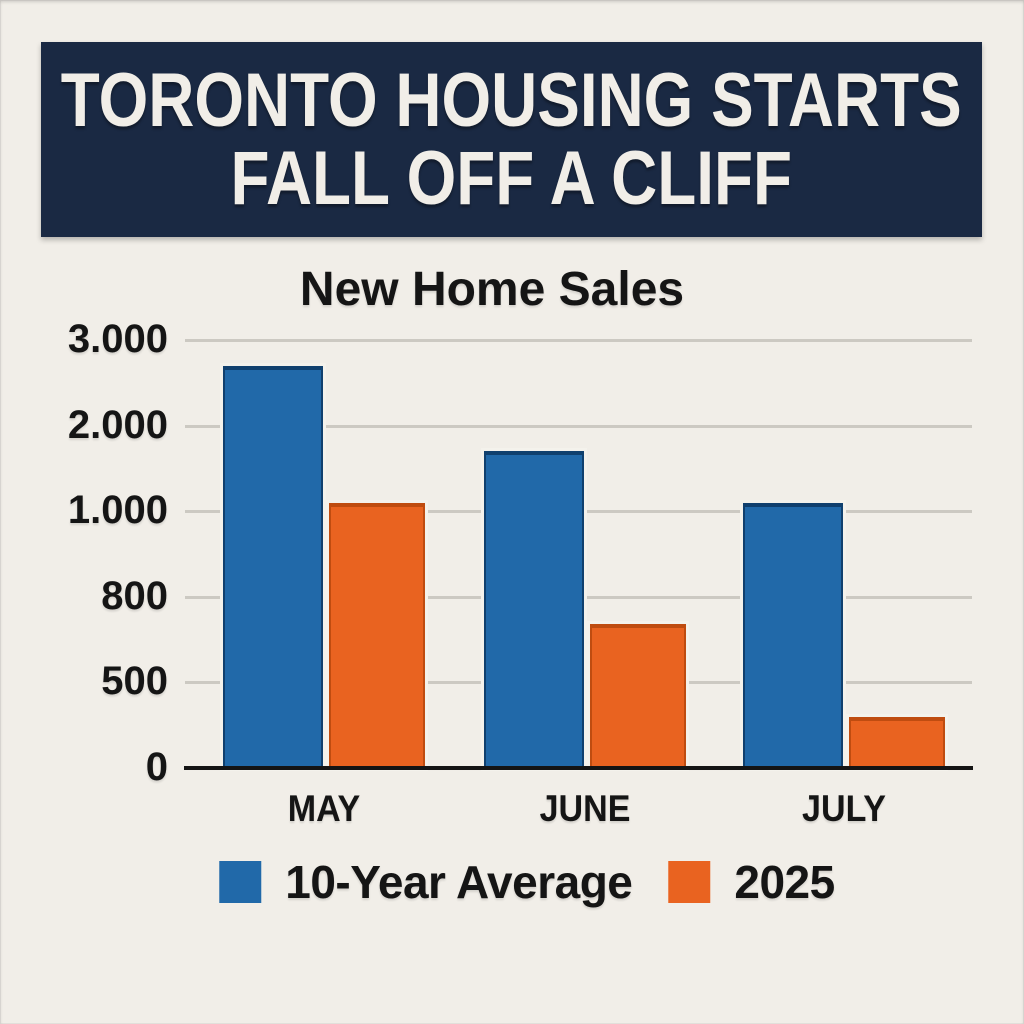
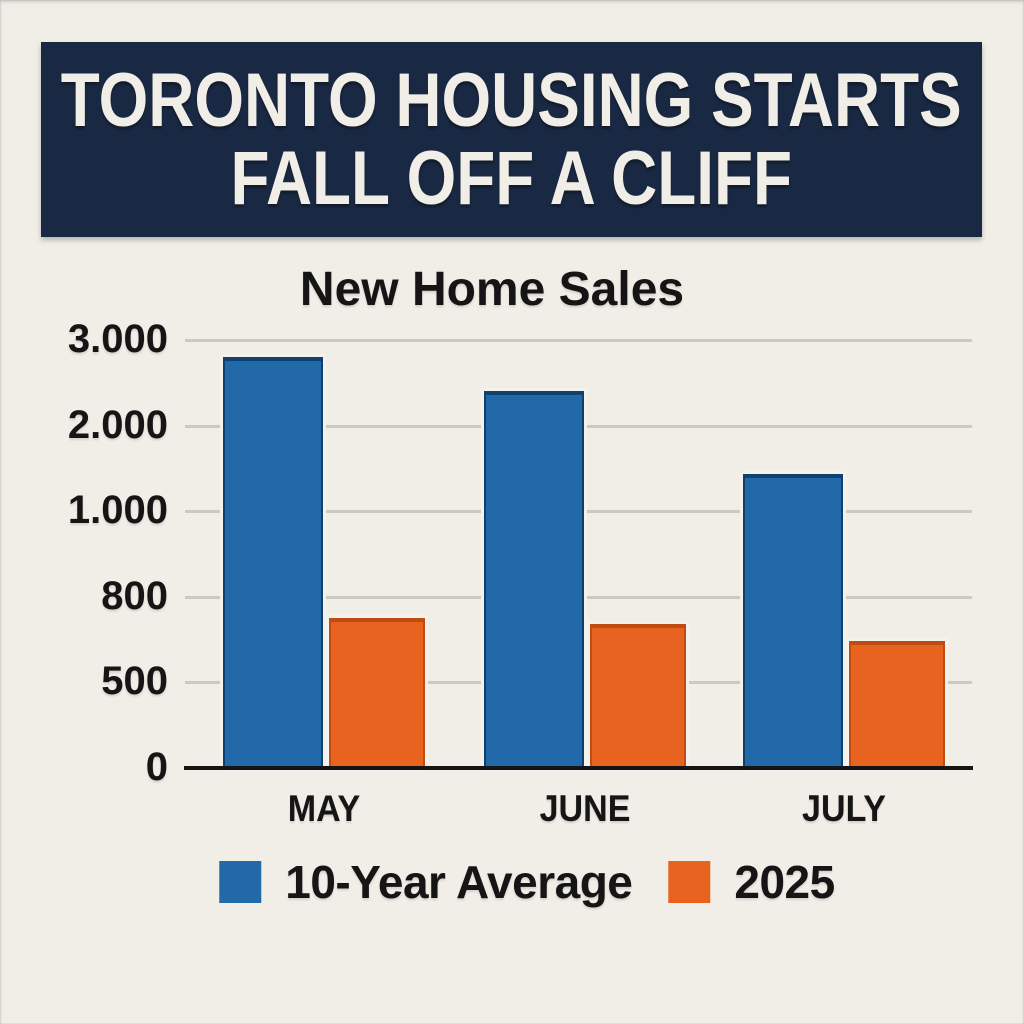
10-Year Average/MAY: 2700 -> 2800
2025/MAY: 1100 -> 700
10-Year Average/JUNE: 1700 -> 2400
10-Year Average/JULY: 1100 -> 1400
2025/JULY: 300 -> 600
